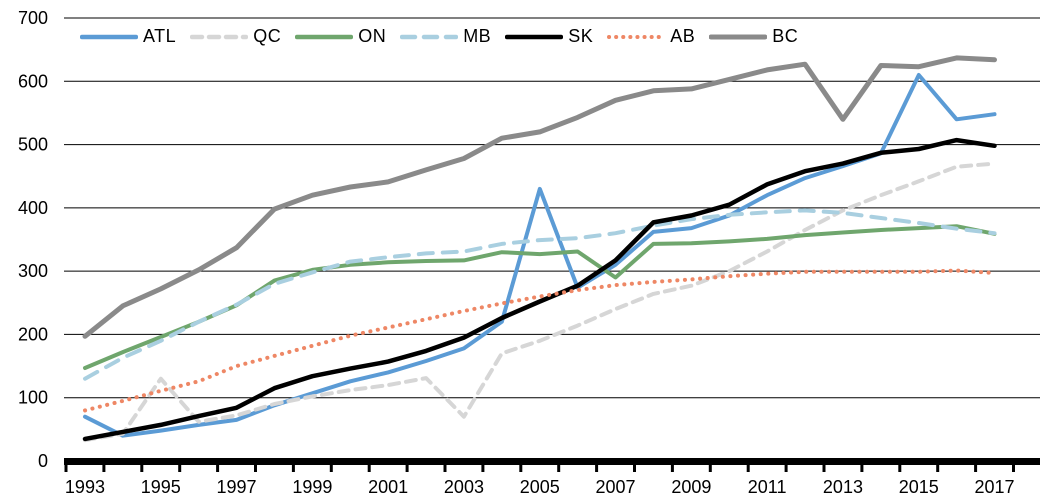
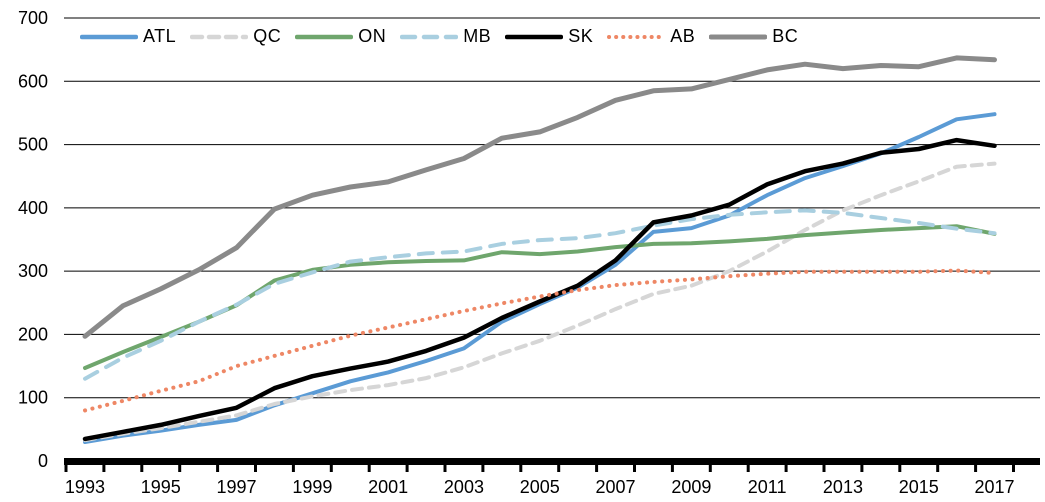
ATL/1993: 70 -> 30
QC/1995: 130 -> 50
QC/2003: 70 -> 150
ATL/2005: 430 -> 250
ON/2007: 290 -> 340
BC/2013: 540 -> 620
ATL/2015: 610 -> 510
